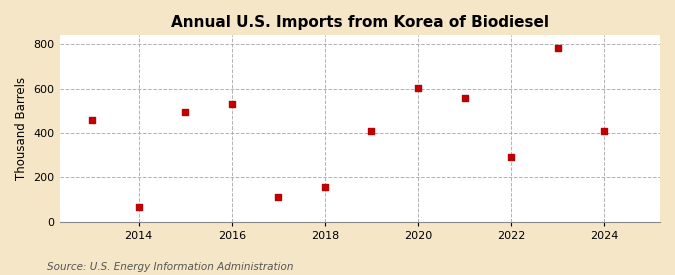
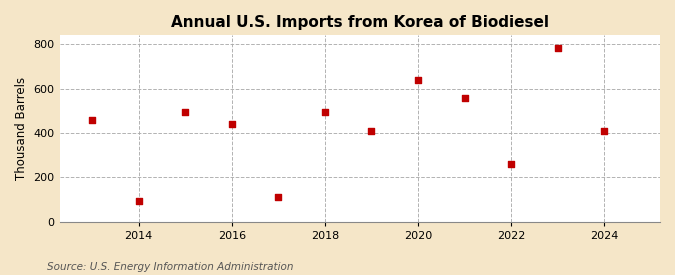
2014: 68 -> 95
2016: 530 -> 440
2018: 158 -> 495
2020: 602 -> 640
2022: 290 -> 260
